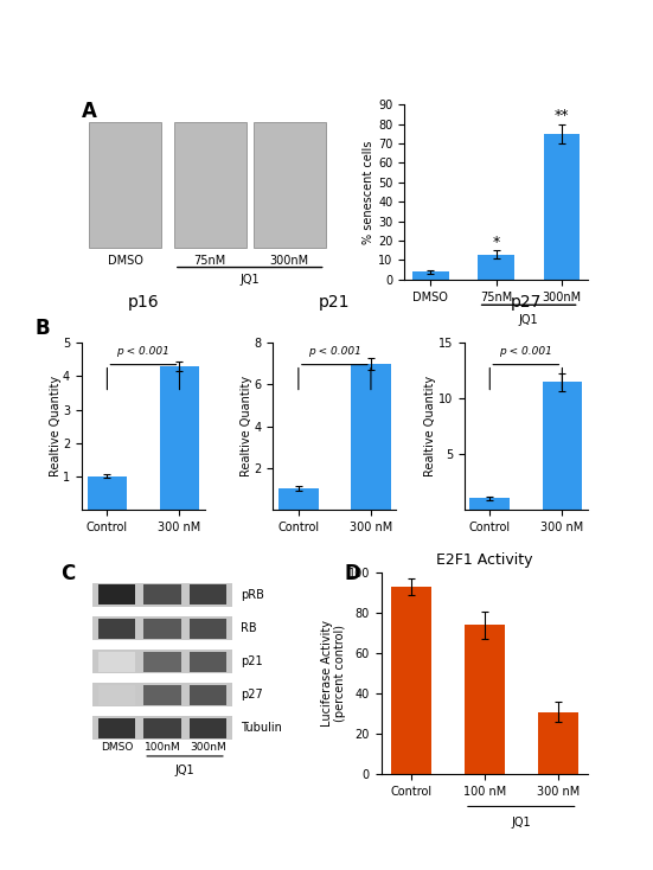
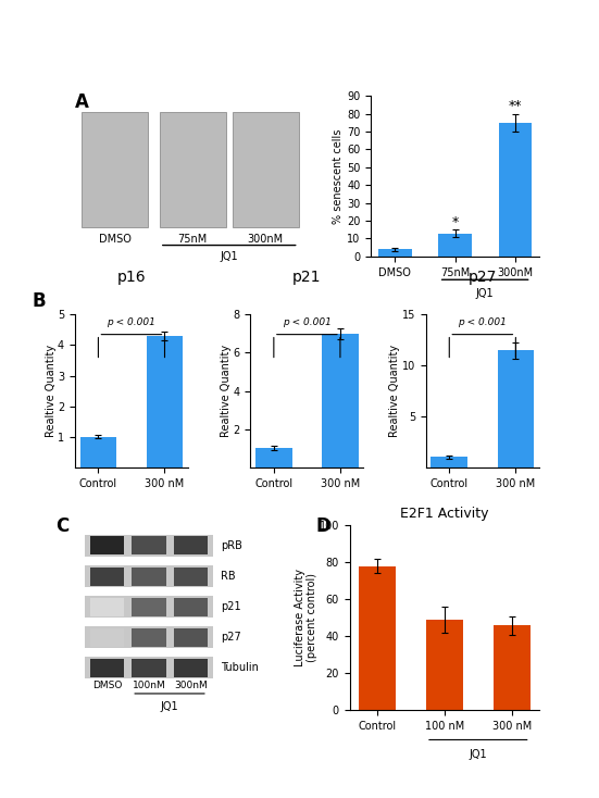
E2F1 Activity/Control: 93 -> 78
E2F1 Activity/100 nM: 74 -> 49
E2F1 Activity/300 nM: 31 -> 46
